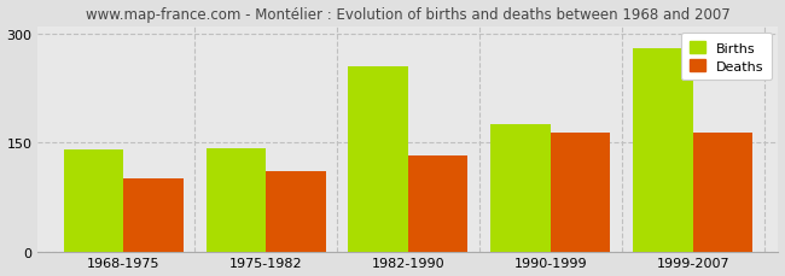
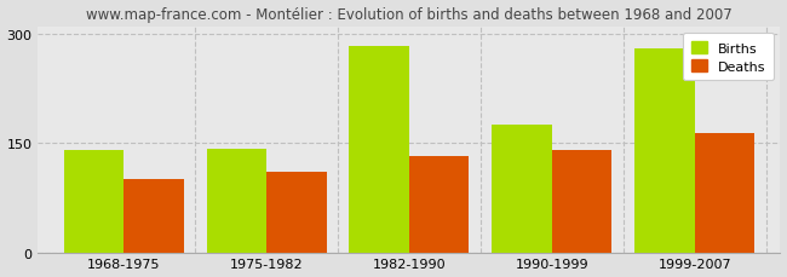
Births/1982-1990: 254 -> 282
Deaths/1990-1999: 164 -> 140
